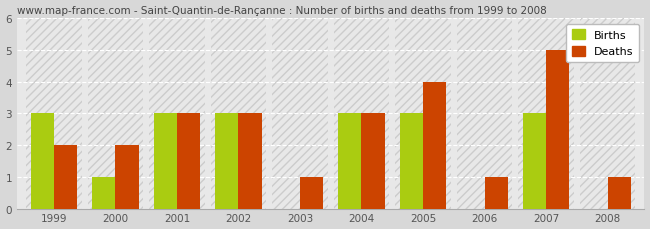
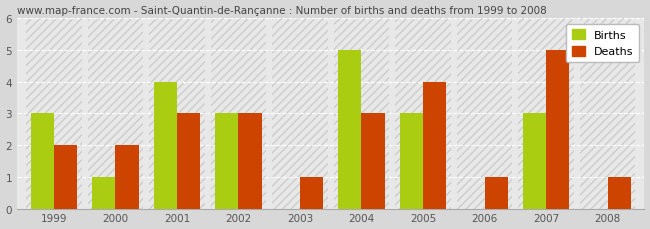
Births/2001: 3 -> 4
Births/2004: 3 -> 5
